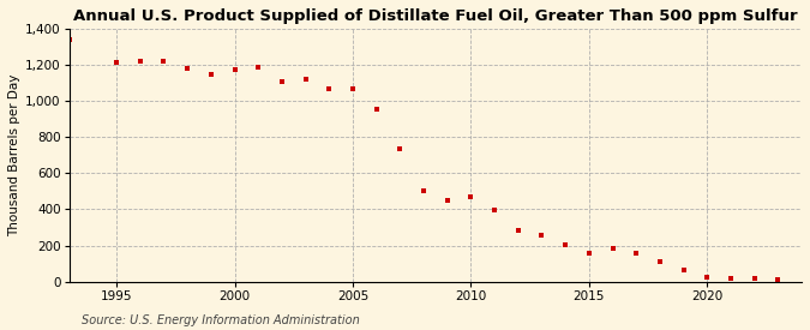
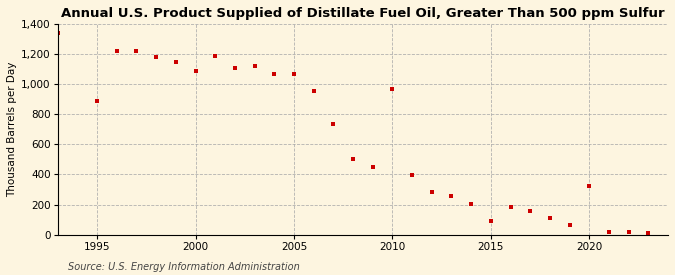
1995: 1,220 -> 890
2000: 1,180 -> 1,090
2010: 470 -> 970
2015: 160 -> 90
2020: 20 -> 320
